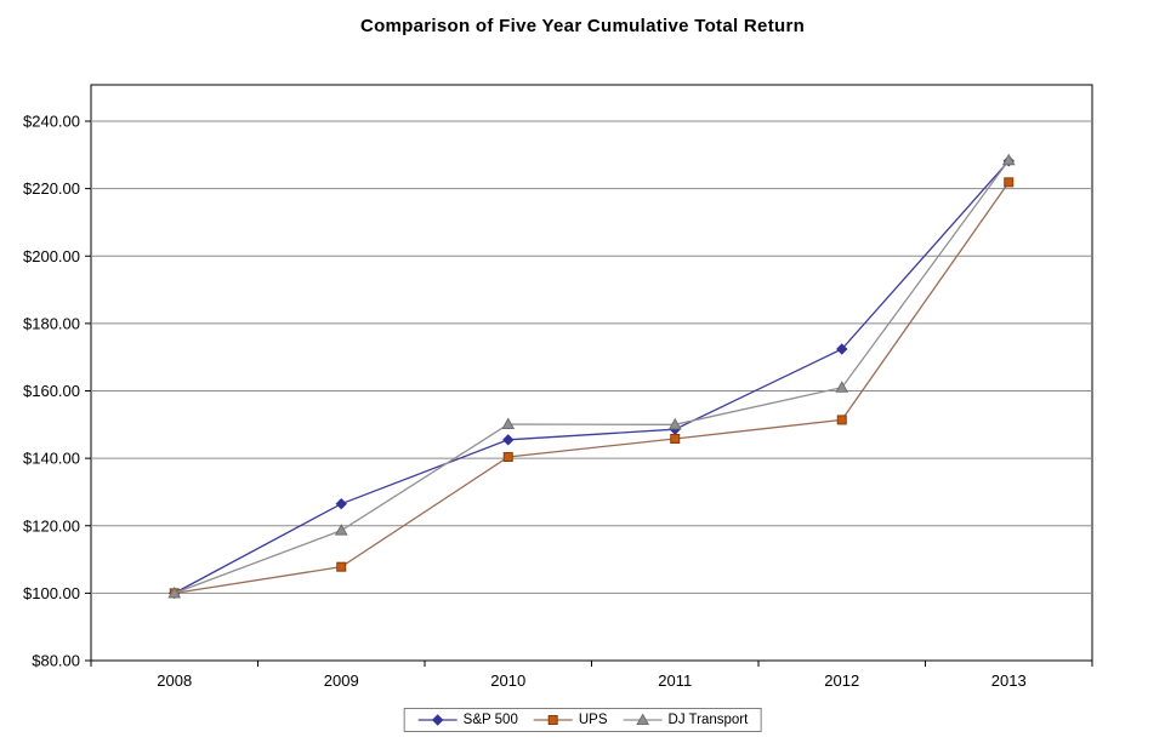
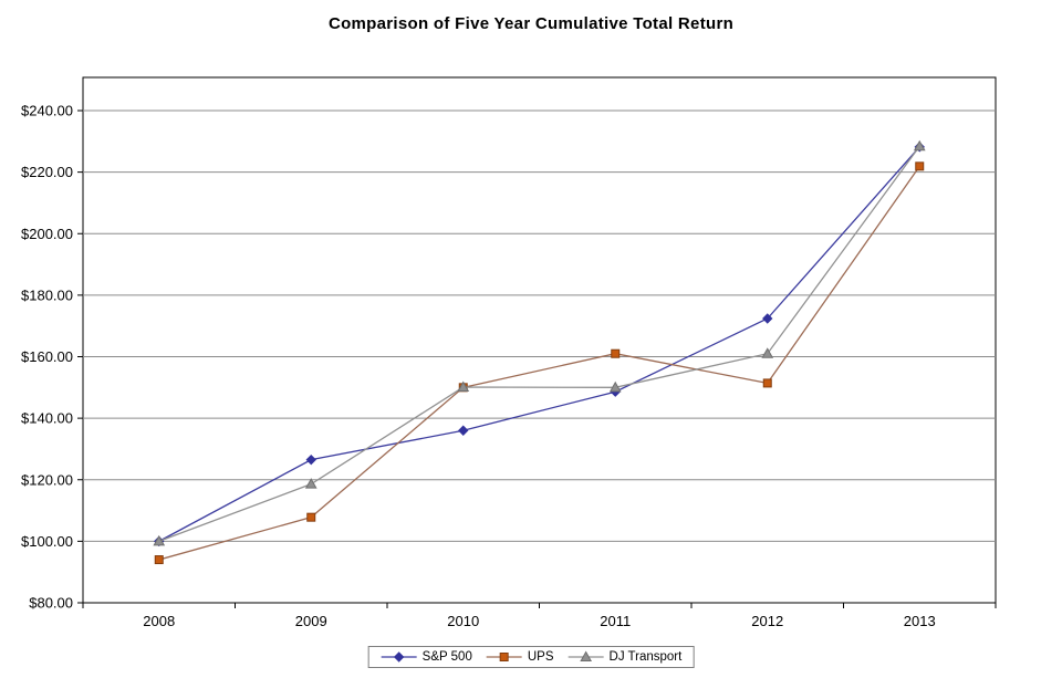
UPS/2008: $100 -> $94
S&P 500/2010: $146 -> $136
UPS/2010: $140 -> $150
UPS/2011: $146 -> $161
